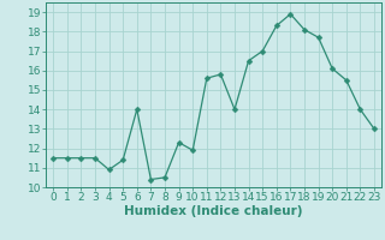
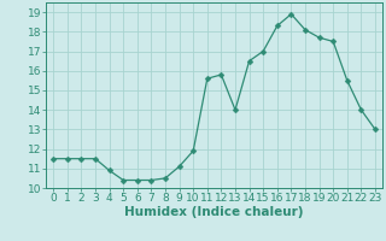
5: 11.4 -> 10.4
6: 14.0 -> 10.4
9: 12.3 -> 11.1
20: 16.1 -> 17.5
